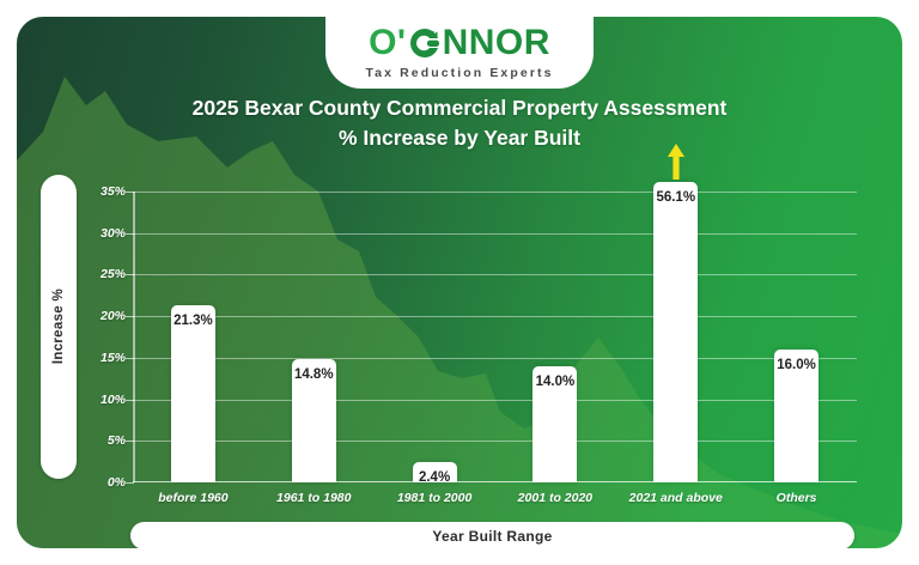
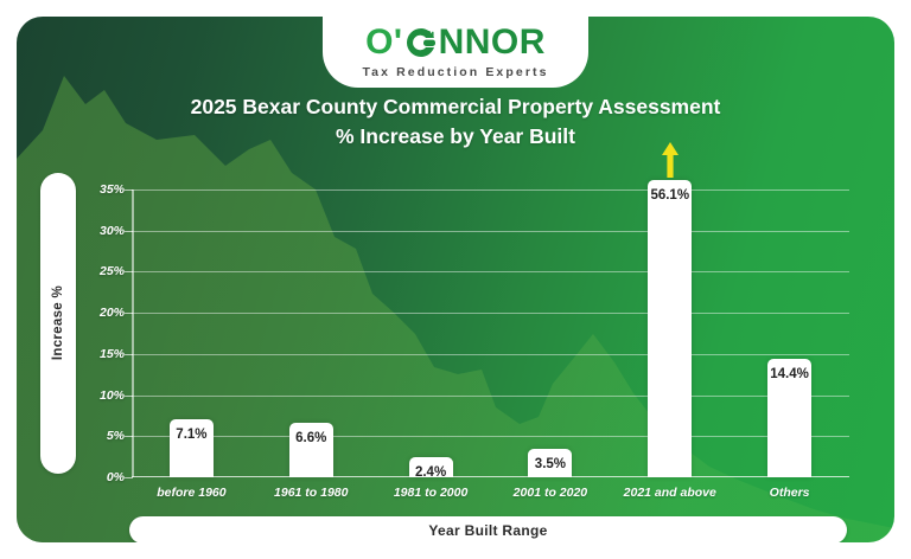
before 1960: 21.3% -> 7.1%
1961 to 1980: 14.8% -> 6.6%
2001 to 2020: 14.0% -> 3.5%
Others: 16.0% -> 14.4%
